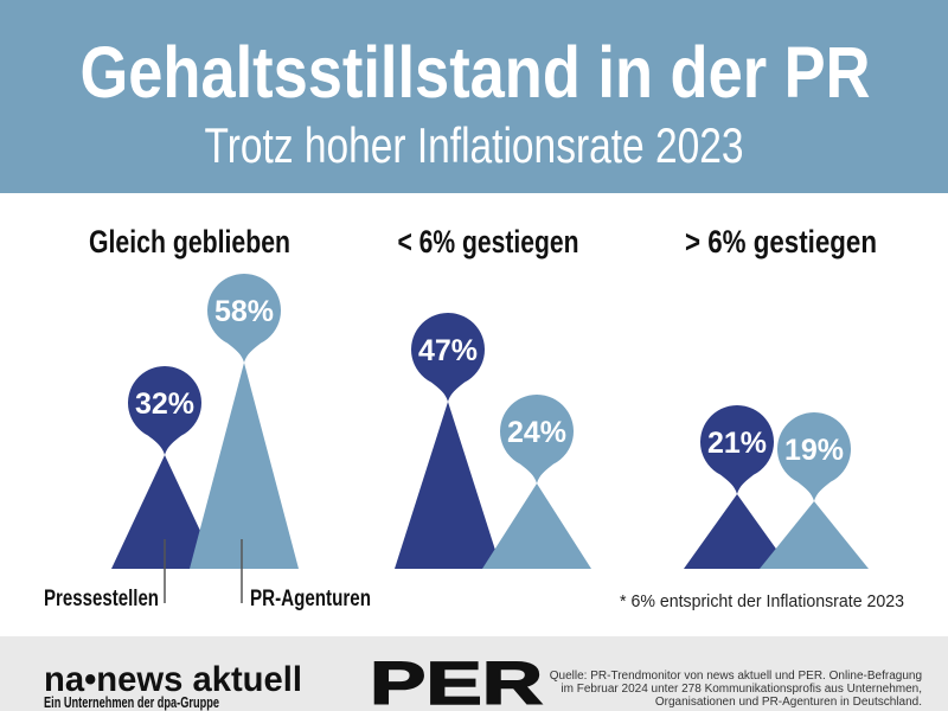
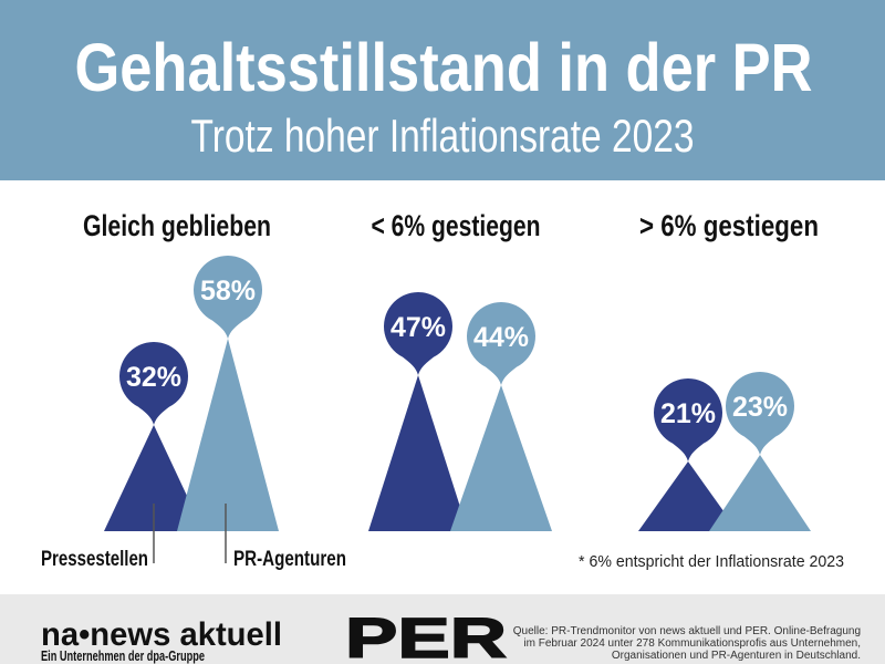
PR-Agenturen/< 6% gestiegen: 24% -> 44%
PR-Agenturen/> 6% gestiegen: 19% -> 23%
